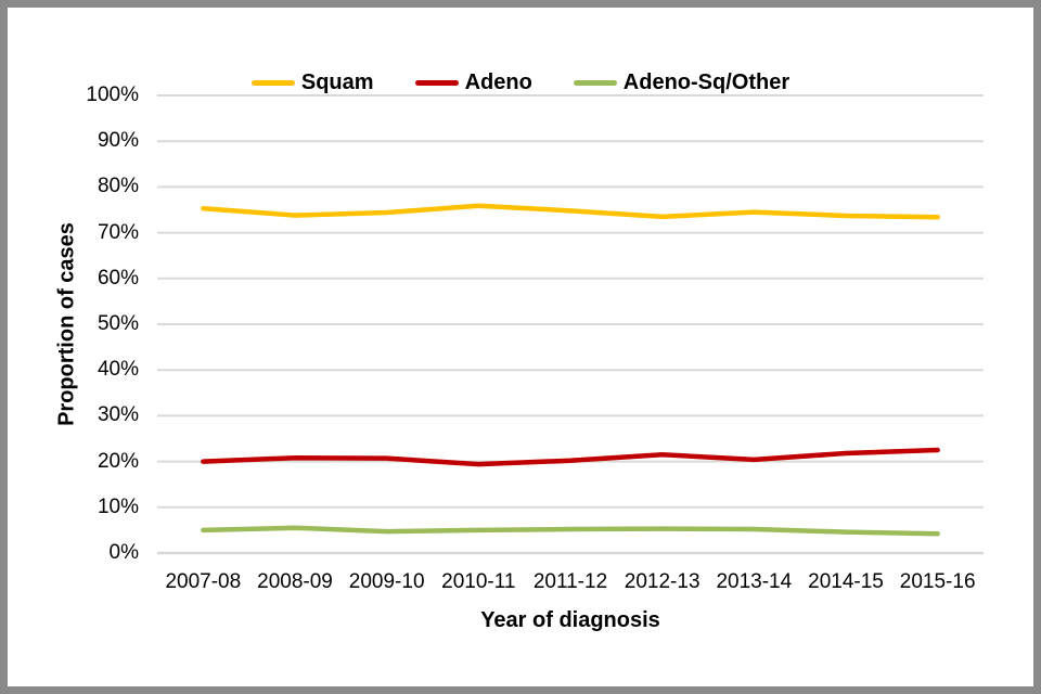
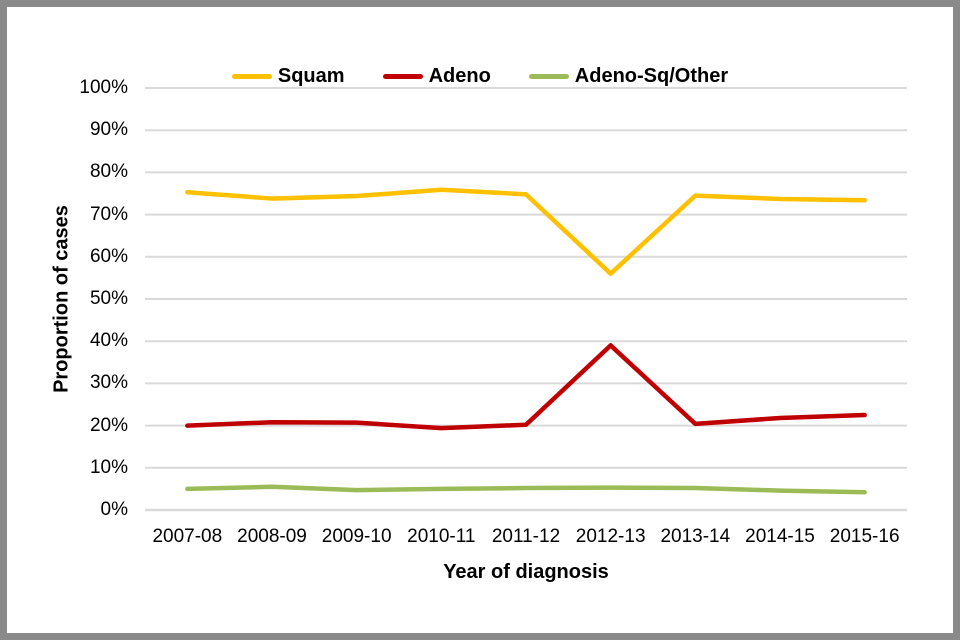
Squam/2012-13: 74% -> 56%
Adeno/2012-13: 22% -> 39%
